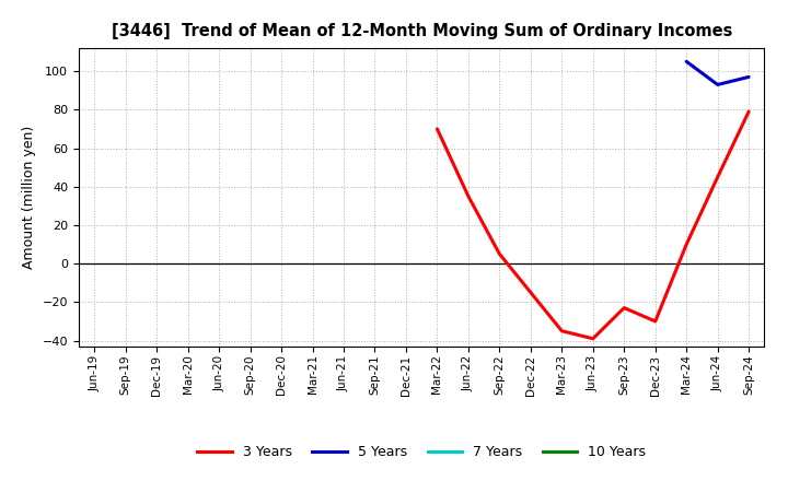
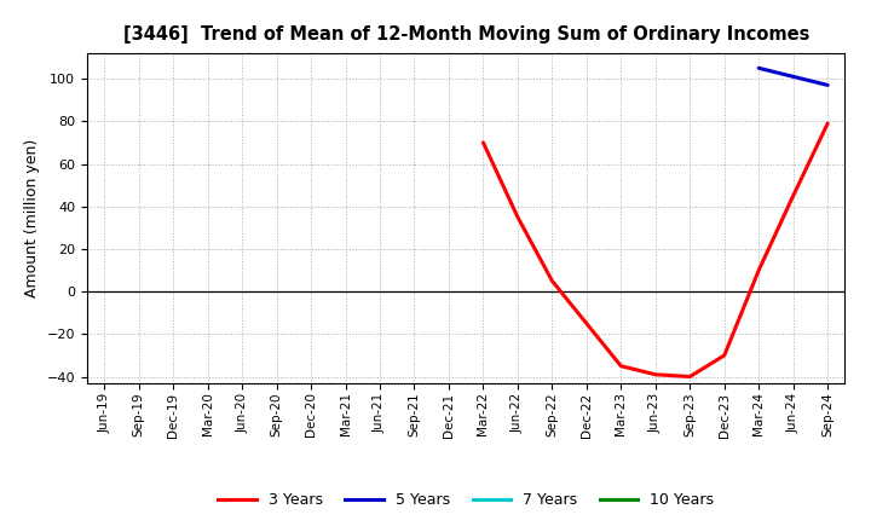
3 Years/Sep-23: -23 -> -40
5 Years/Jun-24: 93 -> 101
